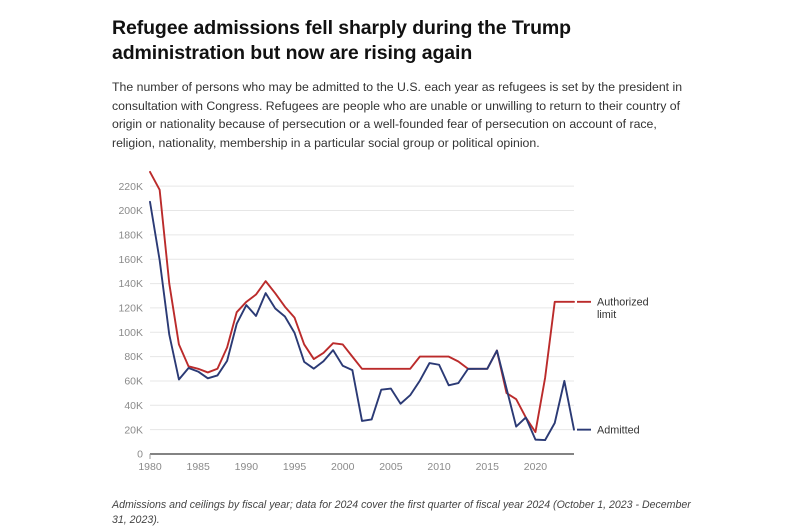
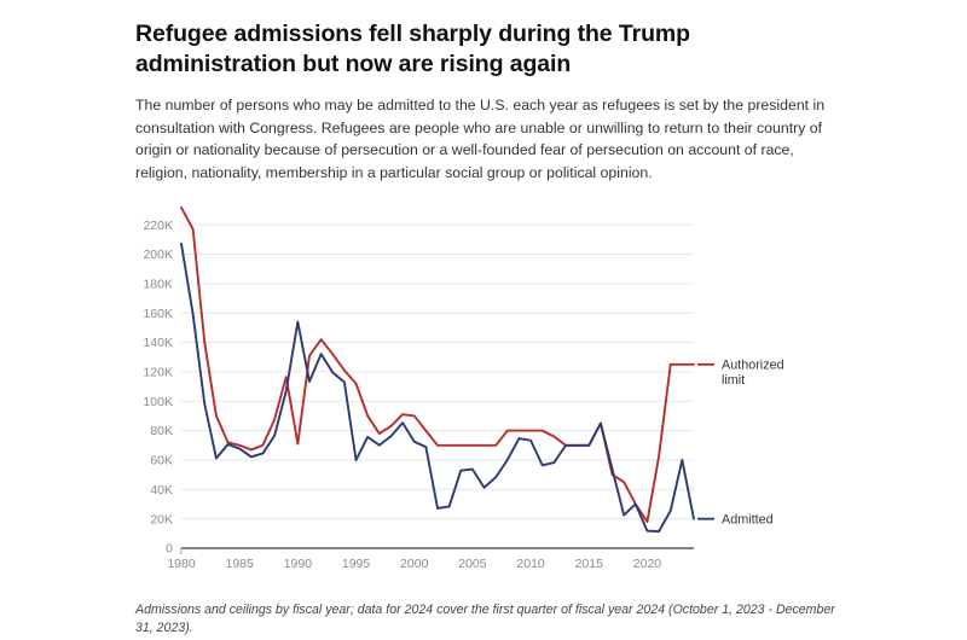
Authorized limit/1990: 125K -> 71K
Admitted/1990: 122K -> 154K
Admitted/1995: 99K -> 60K
